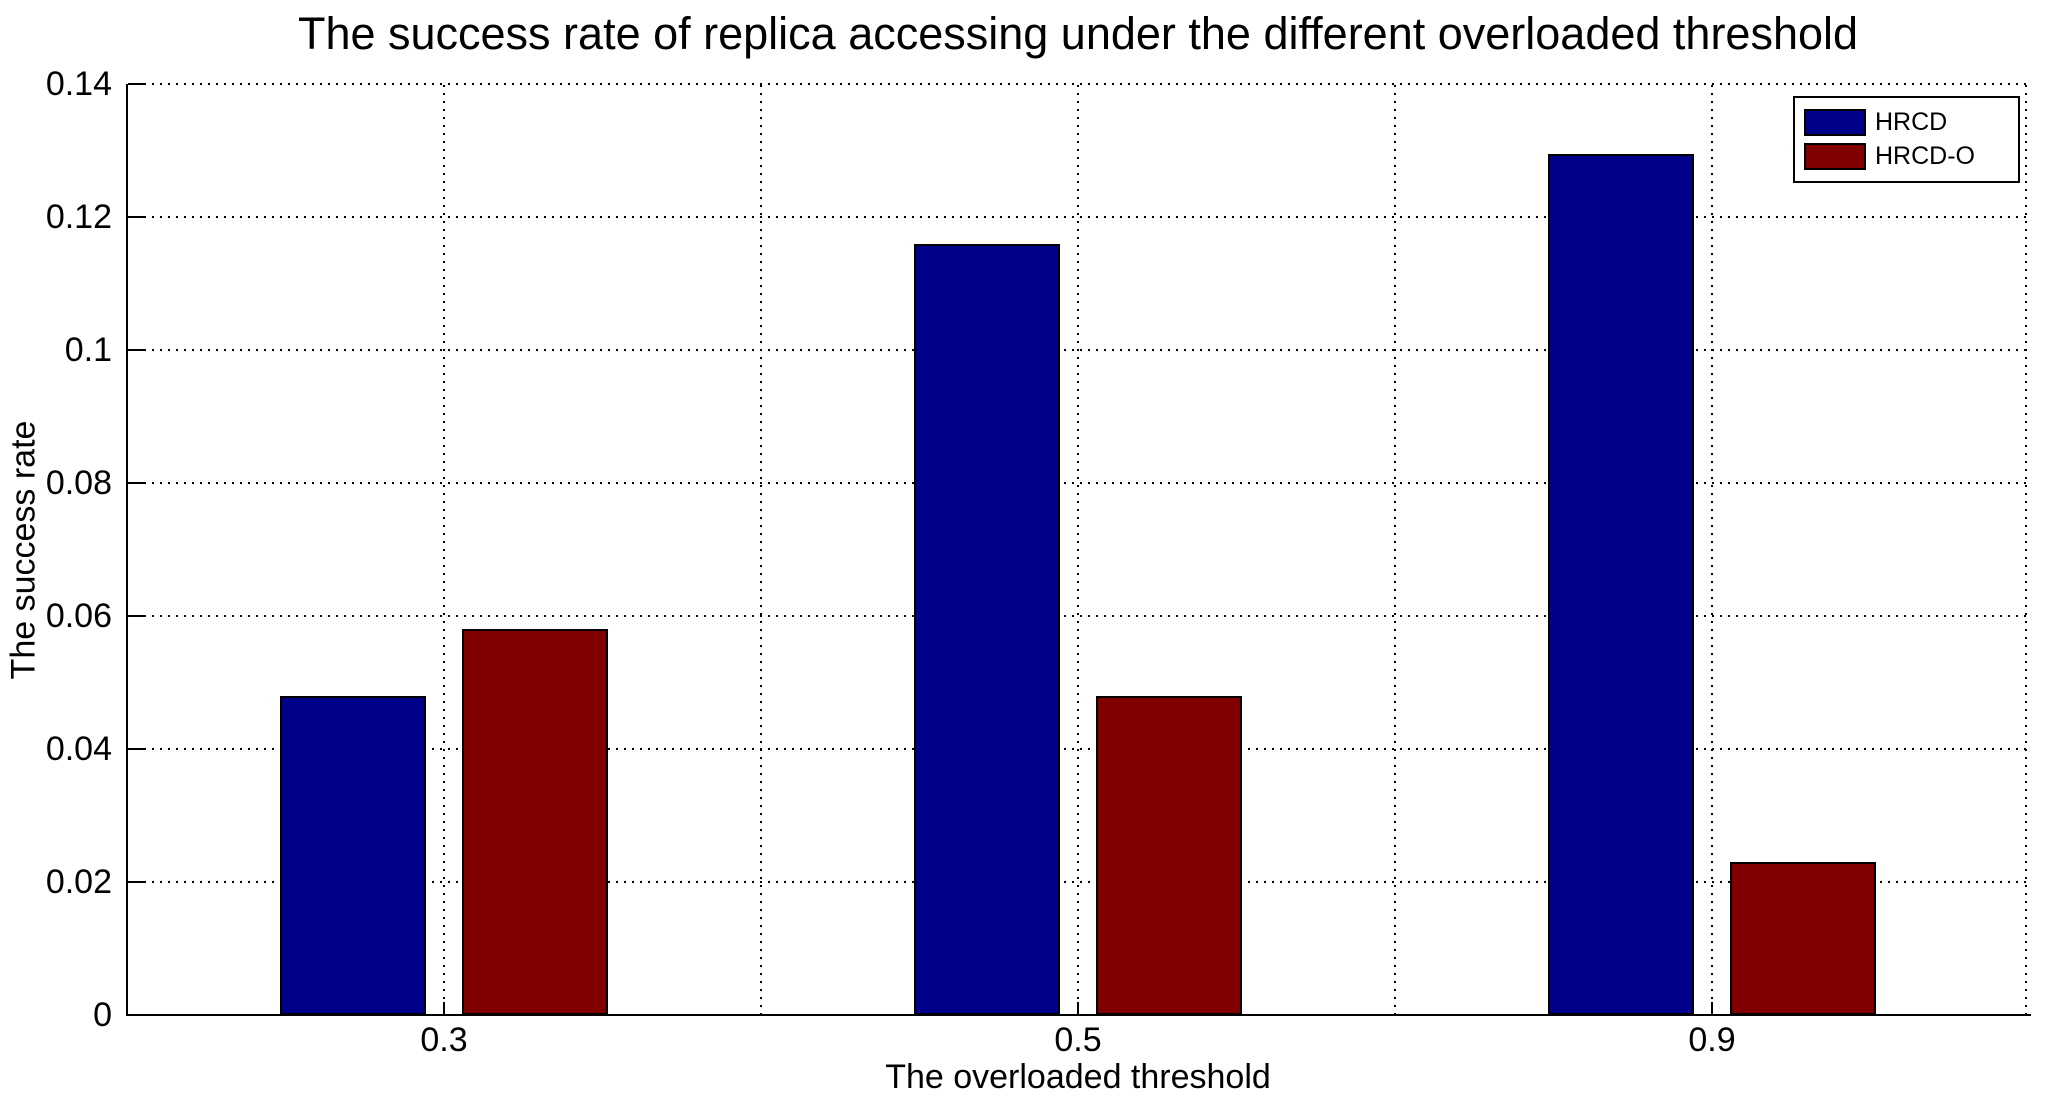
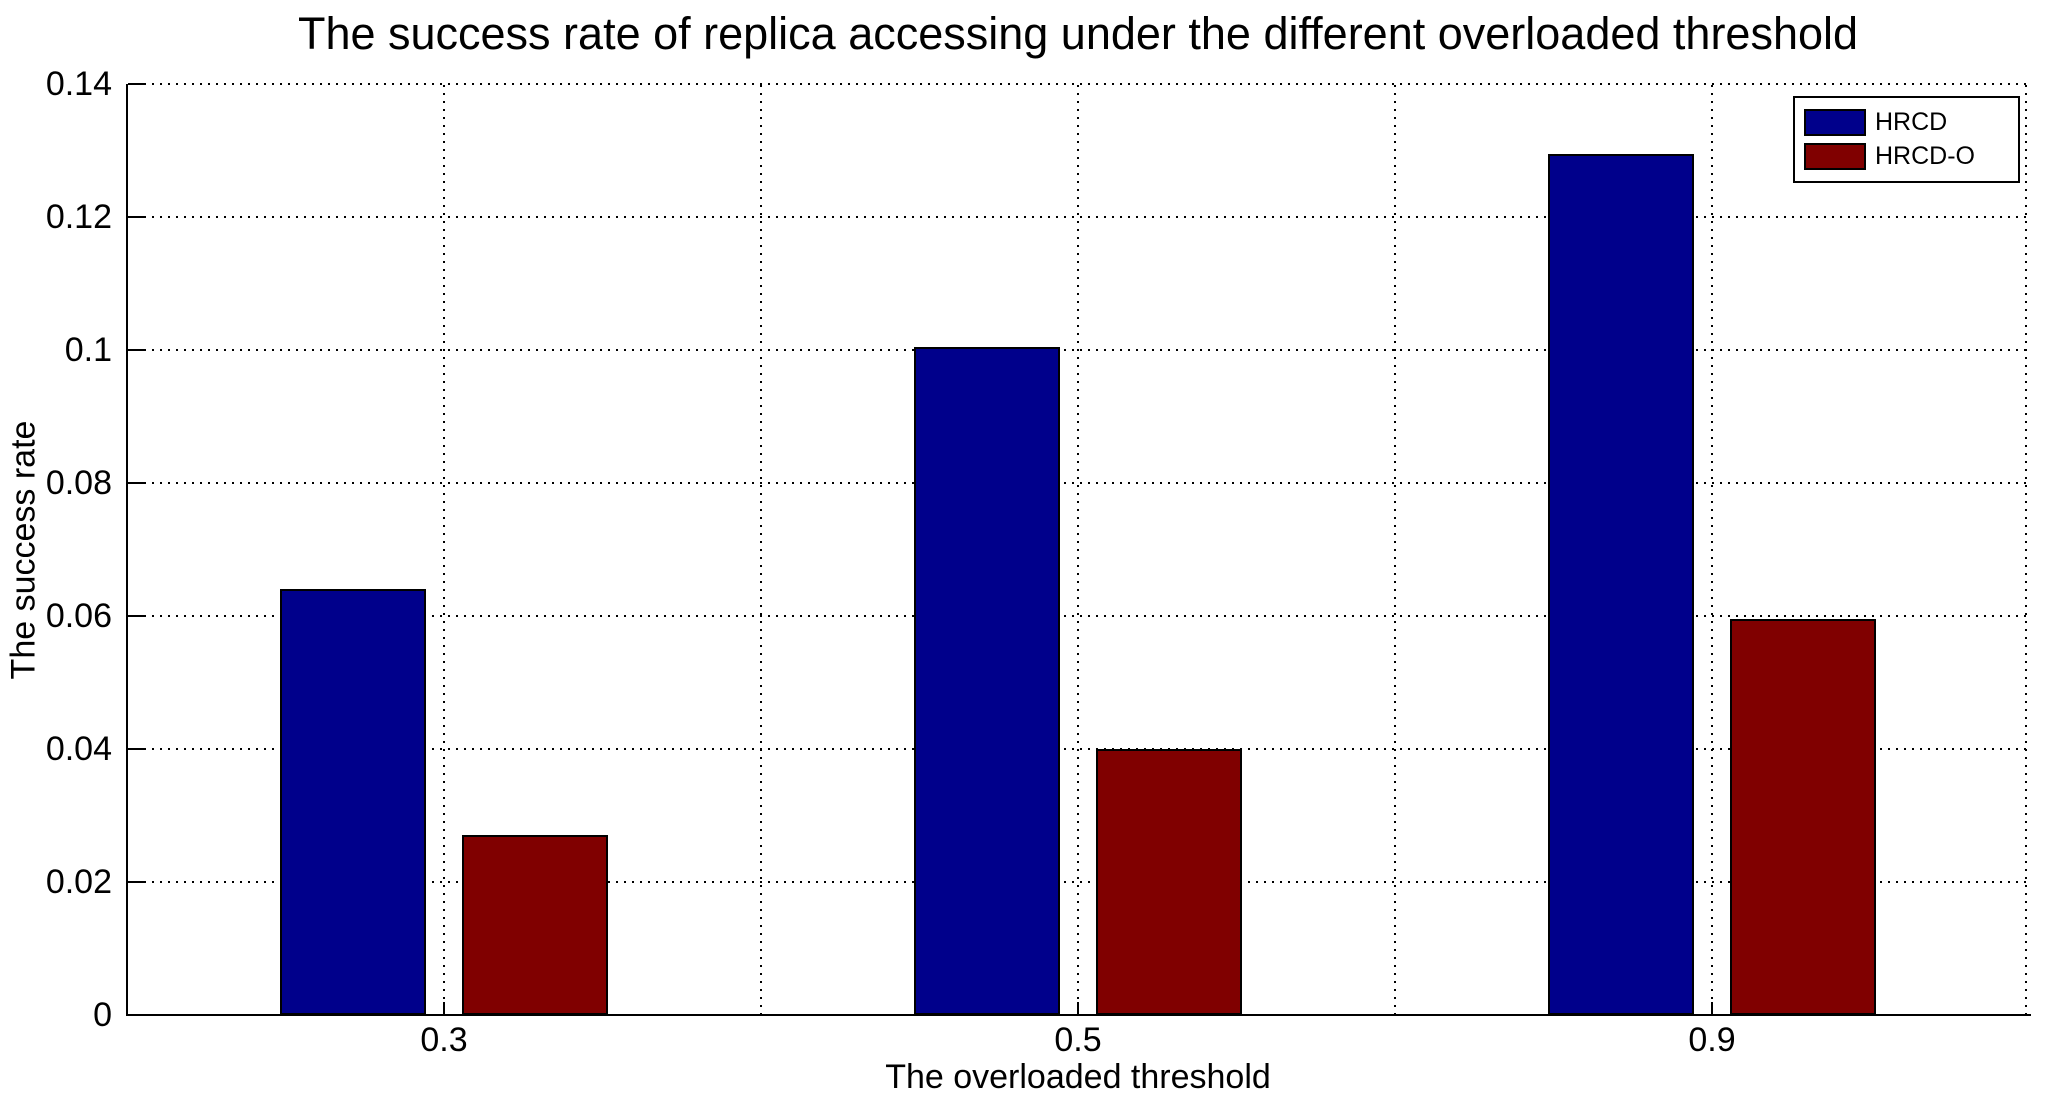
HRCD/0.3: 0.048 -> 0.064
HRCD-O/0.3: 0.058 -> 0.027
HRCD/0.5: 0.116 -> 0.101
HRCD-O/0.5: 0.048 -> 0.040
HRCD-O/0.9: 0.023 -> 0.059
